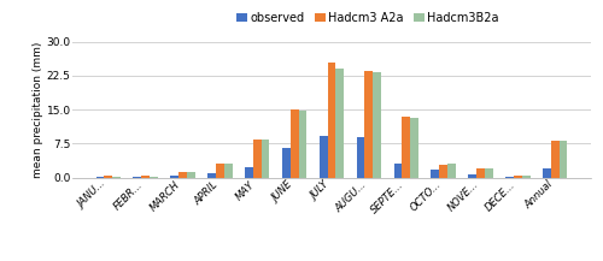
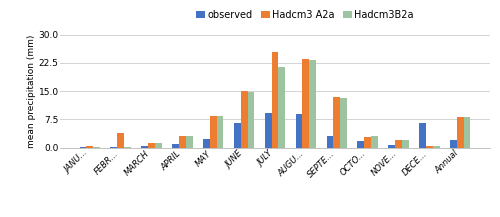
Hadcm3 A2a/FEBR...: 0.3 -> 4.0
Hadcm3B2a/JULY: 24.0 -> 21.5
observed/DECE...: 0.1 -> 6.5
